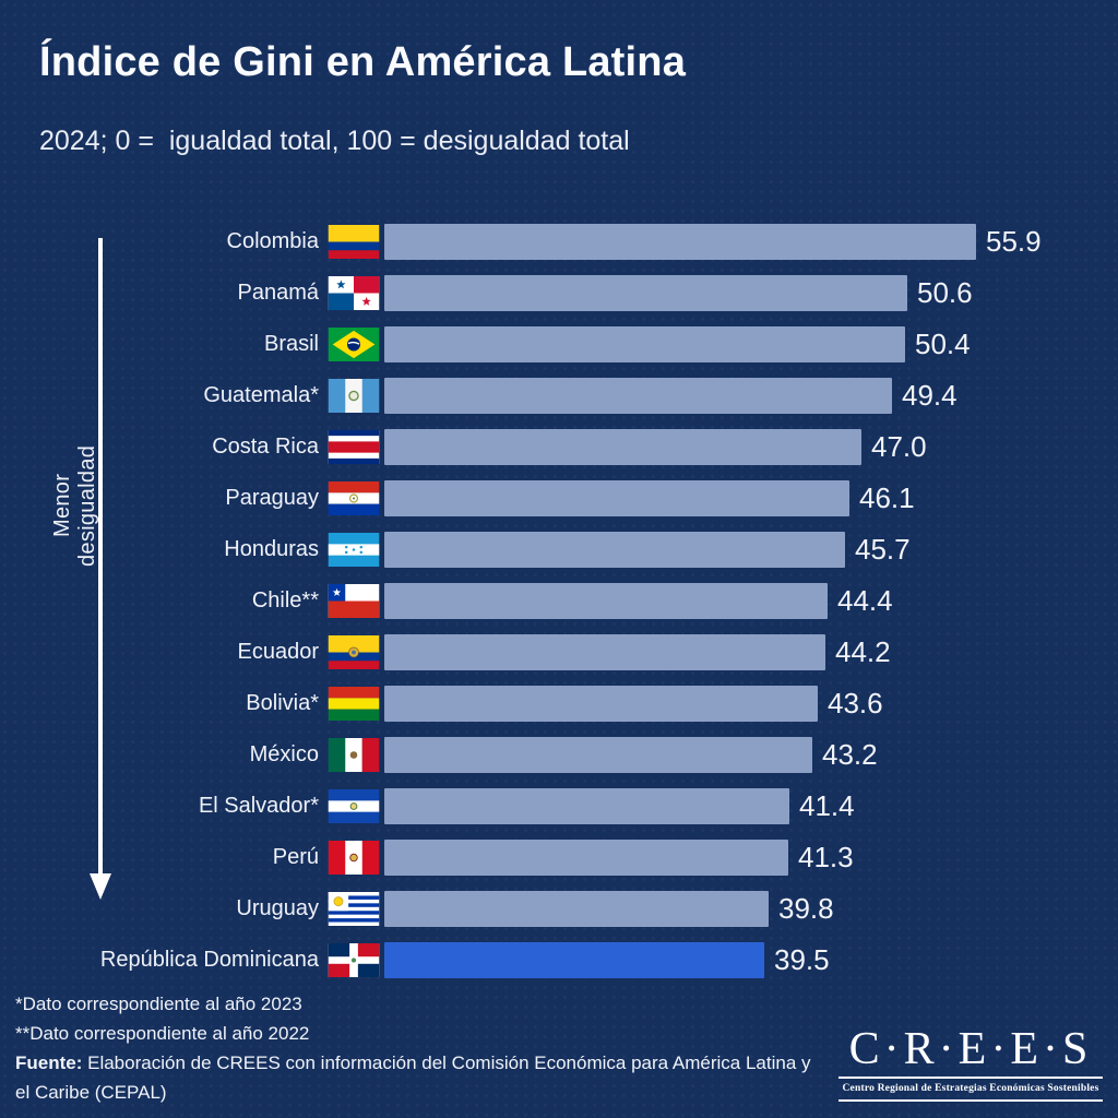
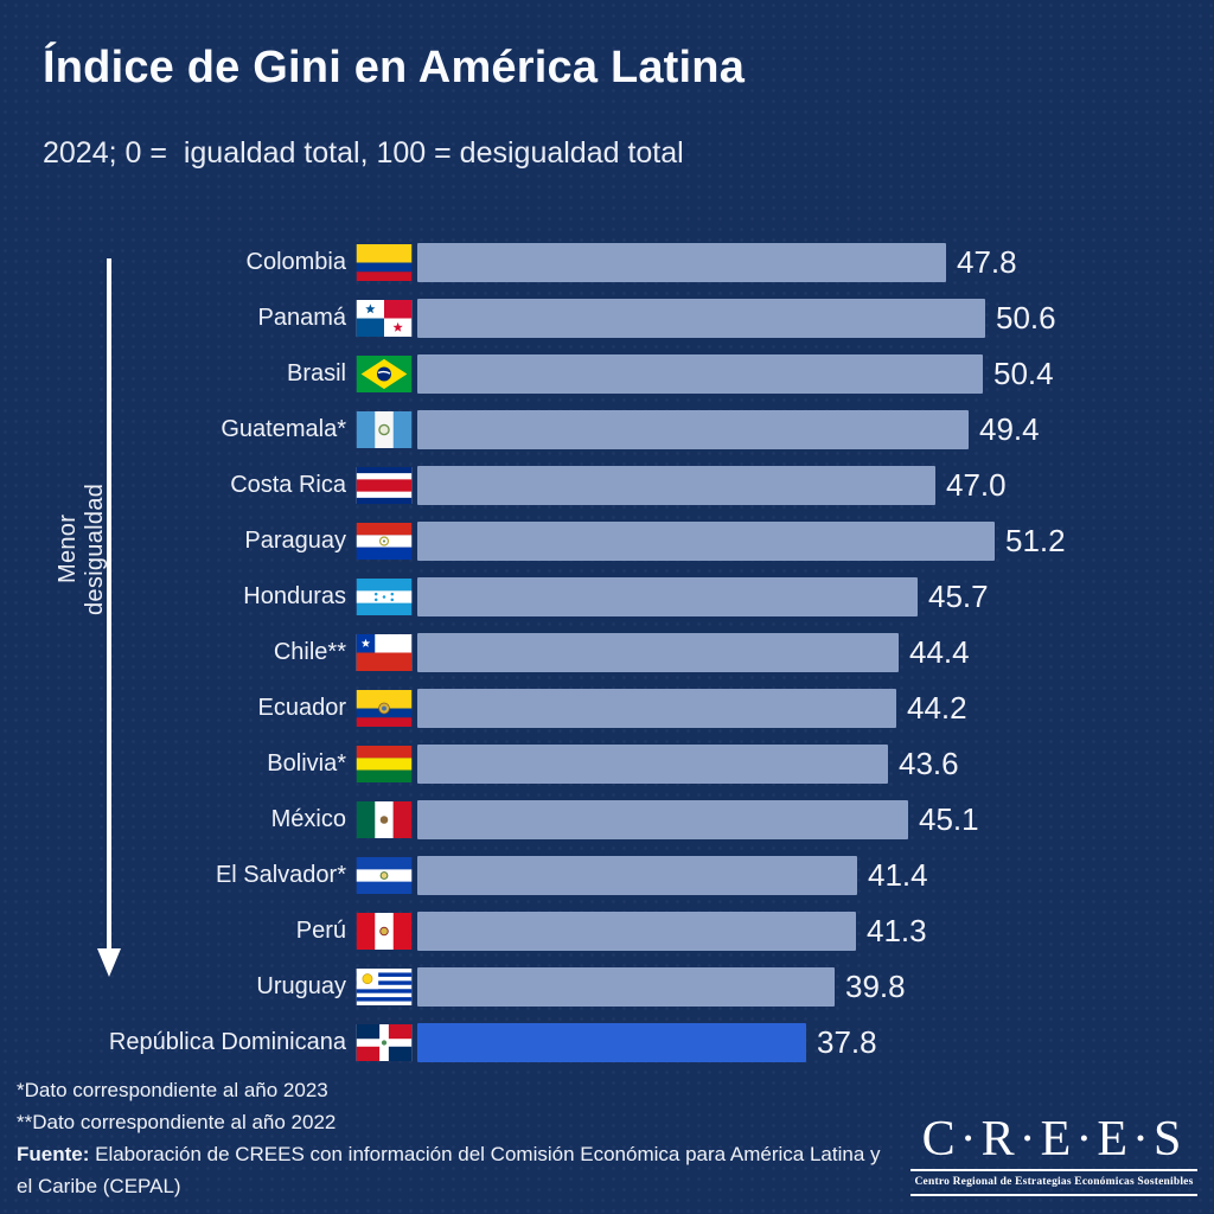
Colombia: 55.9 -> 47.8
Paraguay: 46.1 -> 51.2
México: 43.2 -> 45.1
República Dominicana: 39.5 -> 37.8
